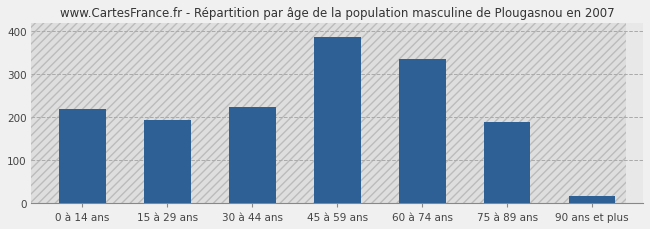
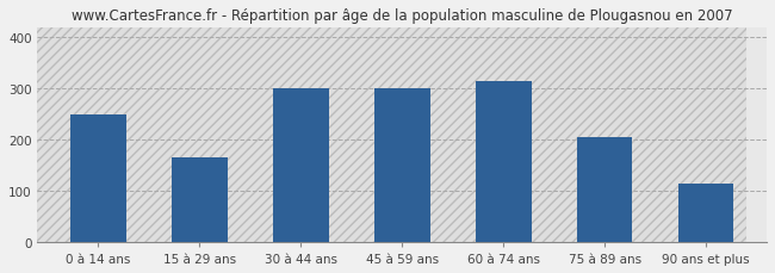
0 à 14 ans: 220 -> 250
15 à 29 ans: 193 -> 165
30 à 44 ans: 224 -> 300
45 à 59 ans: 388 -> 300
60 à 74 ans: 336 -> 315
75 à 89 ans: 190 -> 205
90 ans et plus: 17 -> 115
